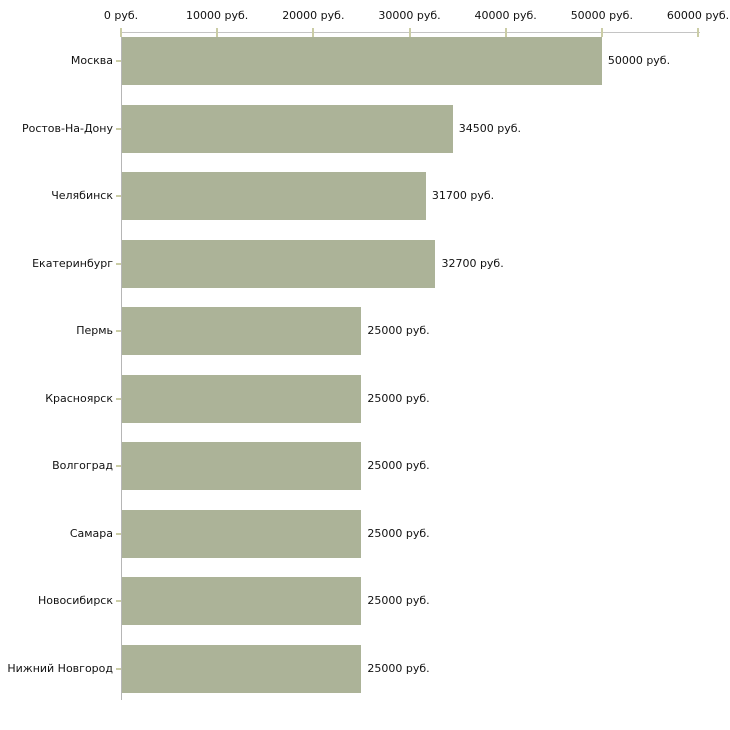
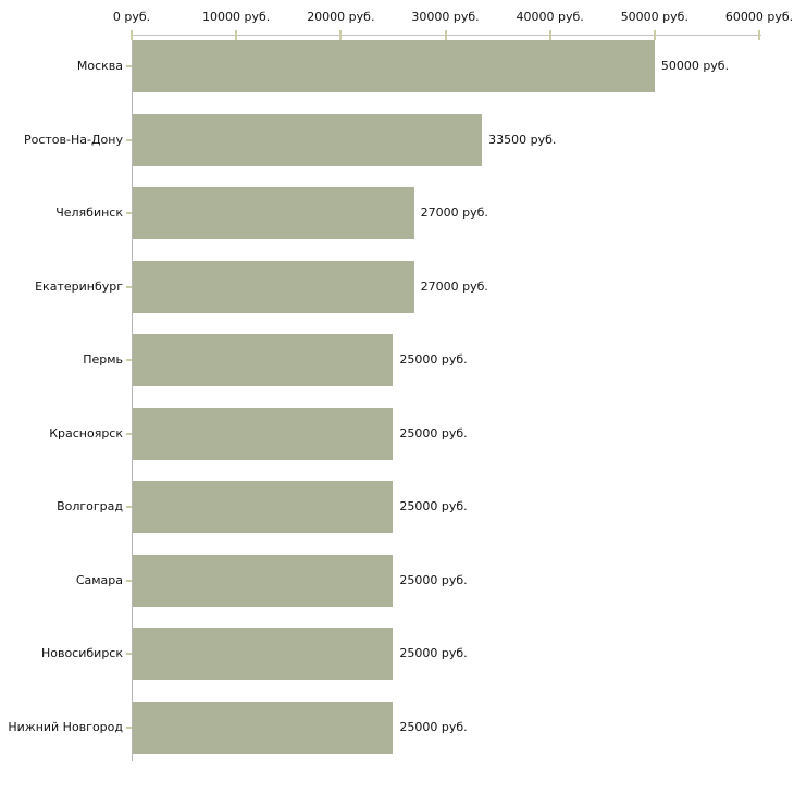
Ростов-На-Дону: 34500 -> 33500
Челябинск: 31700 -> 27000
Екатеринбург: 32700 -> 27000
